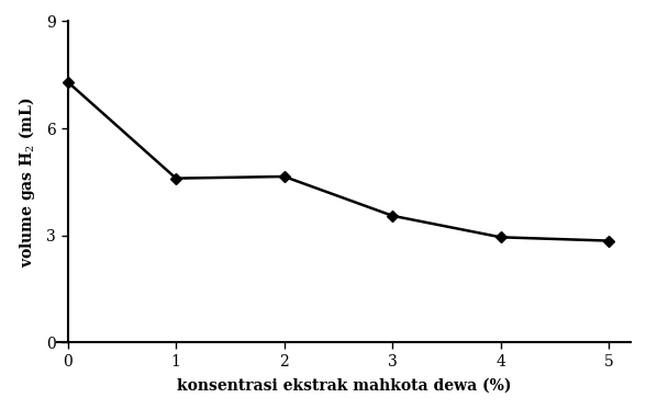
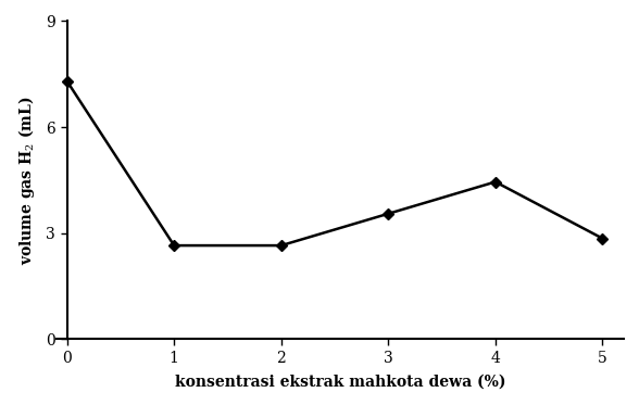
1: 4.60 -> 2.65
2: 4.65 -> 2.65
4: 2.95 -> 4.45
